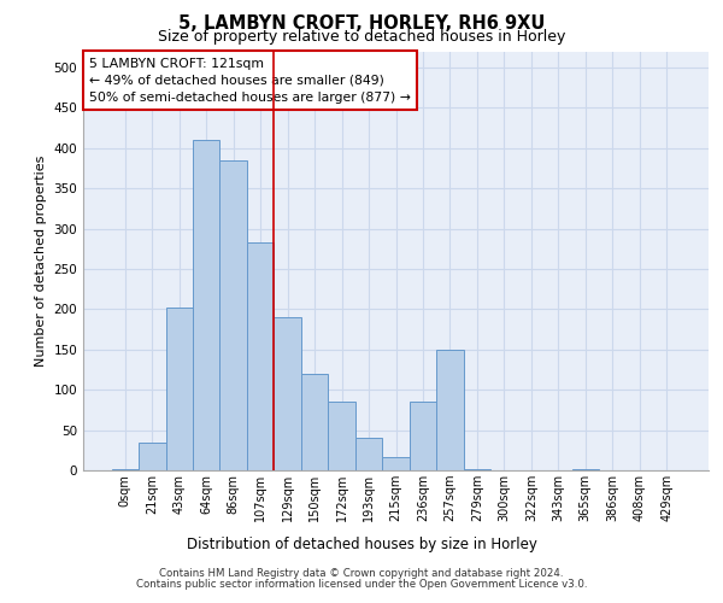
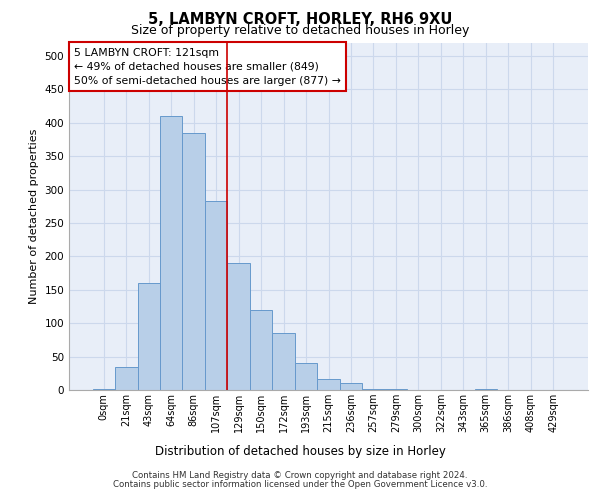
43sqm: 202 -> 160
236sqm: 86 -> 10
257sqm: 150 -> 2
